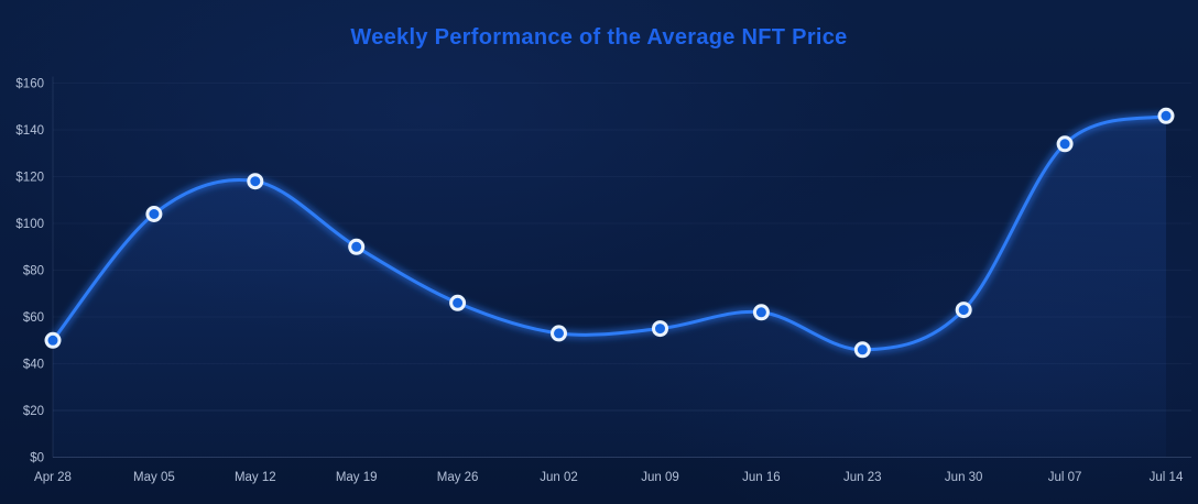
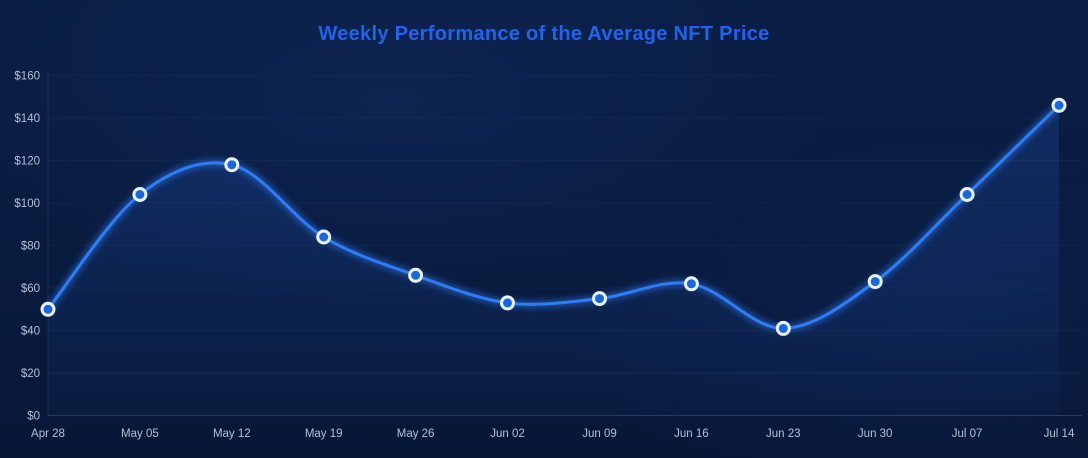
May 19: $90 -> $84
Jun 23: $46 -> $41
Jul 07: $134 -> $104
